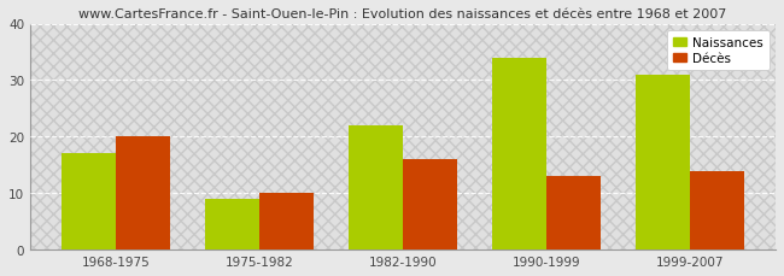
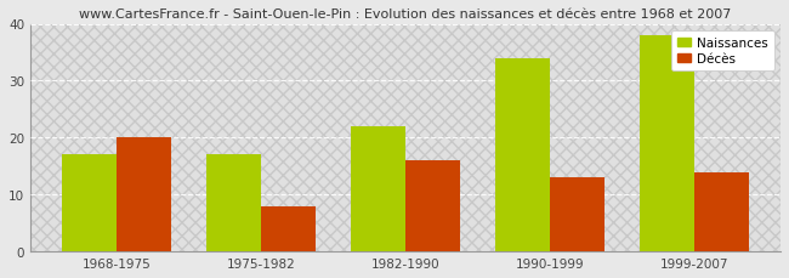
Naissances/1975-1982: 9 -> 17
Décès/1975-1982: 10 -> 8
Naissances/1999-2007: 31 -> 38
